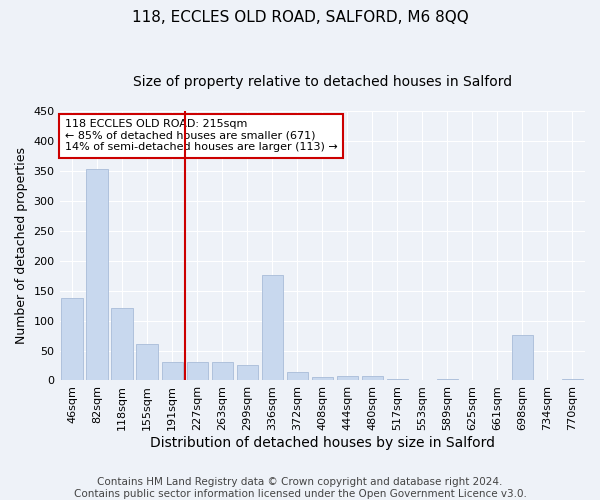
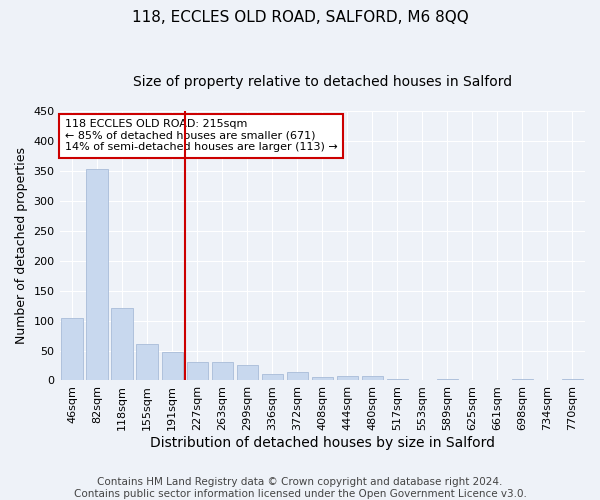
46sqm: 138 -> 105
191sqm: 30 -> 48
336sqm: 176 -> 11
698sqm: 76 -> 2
